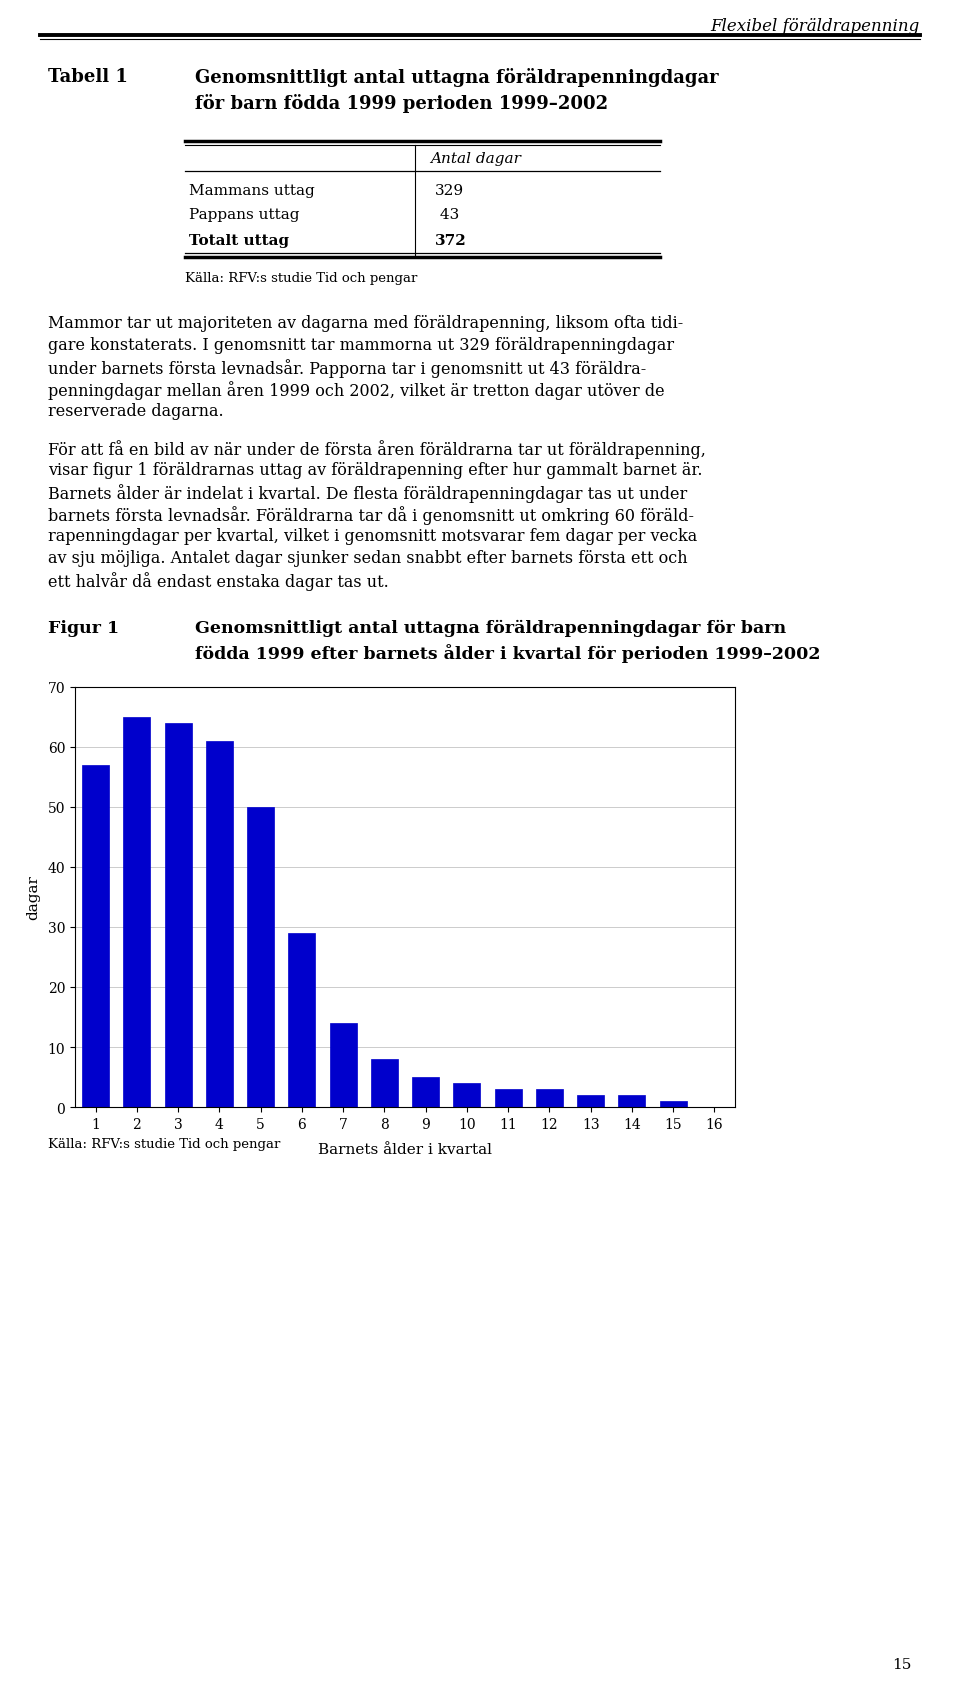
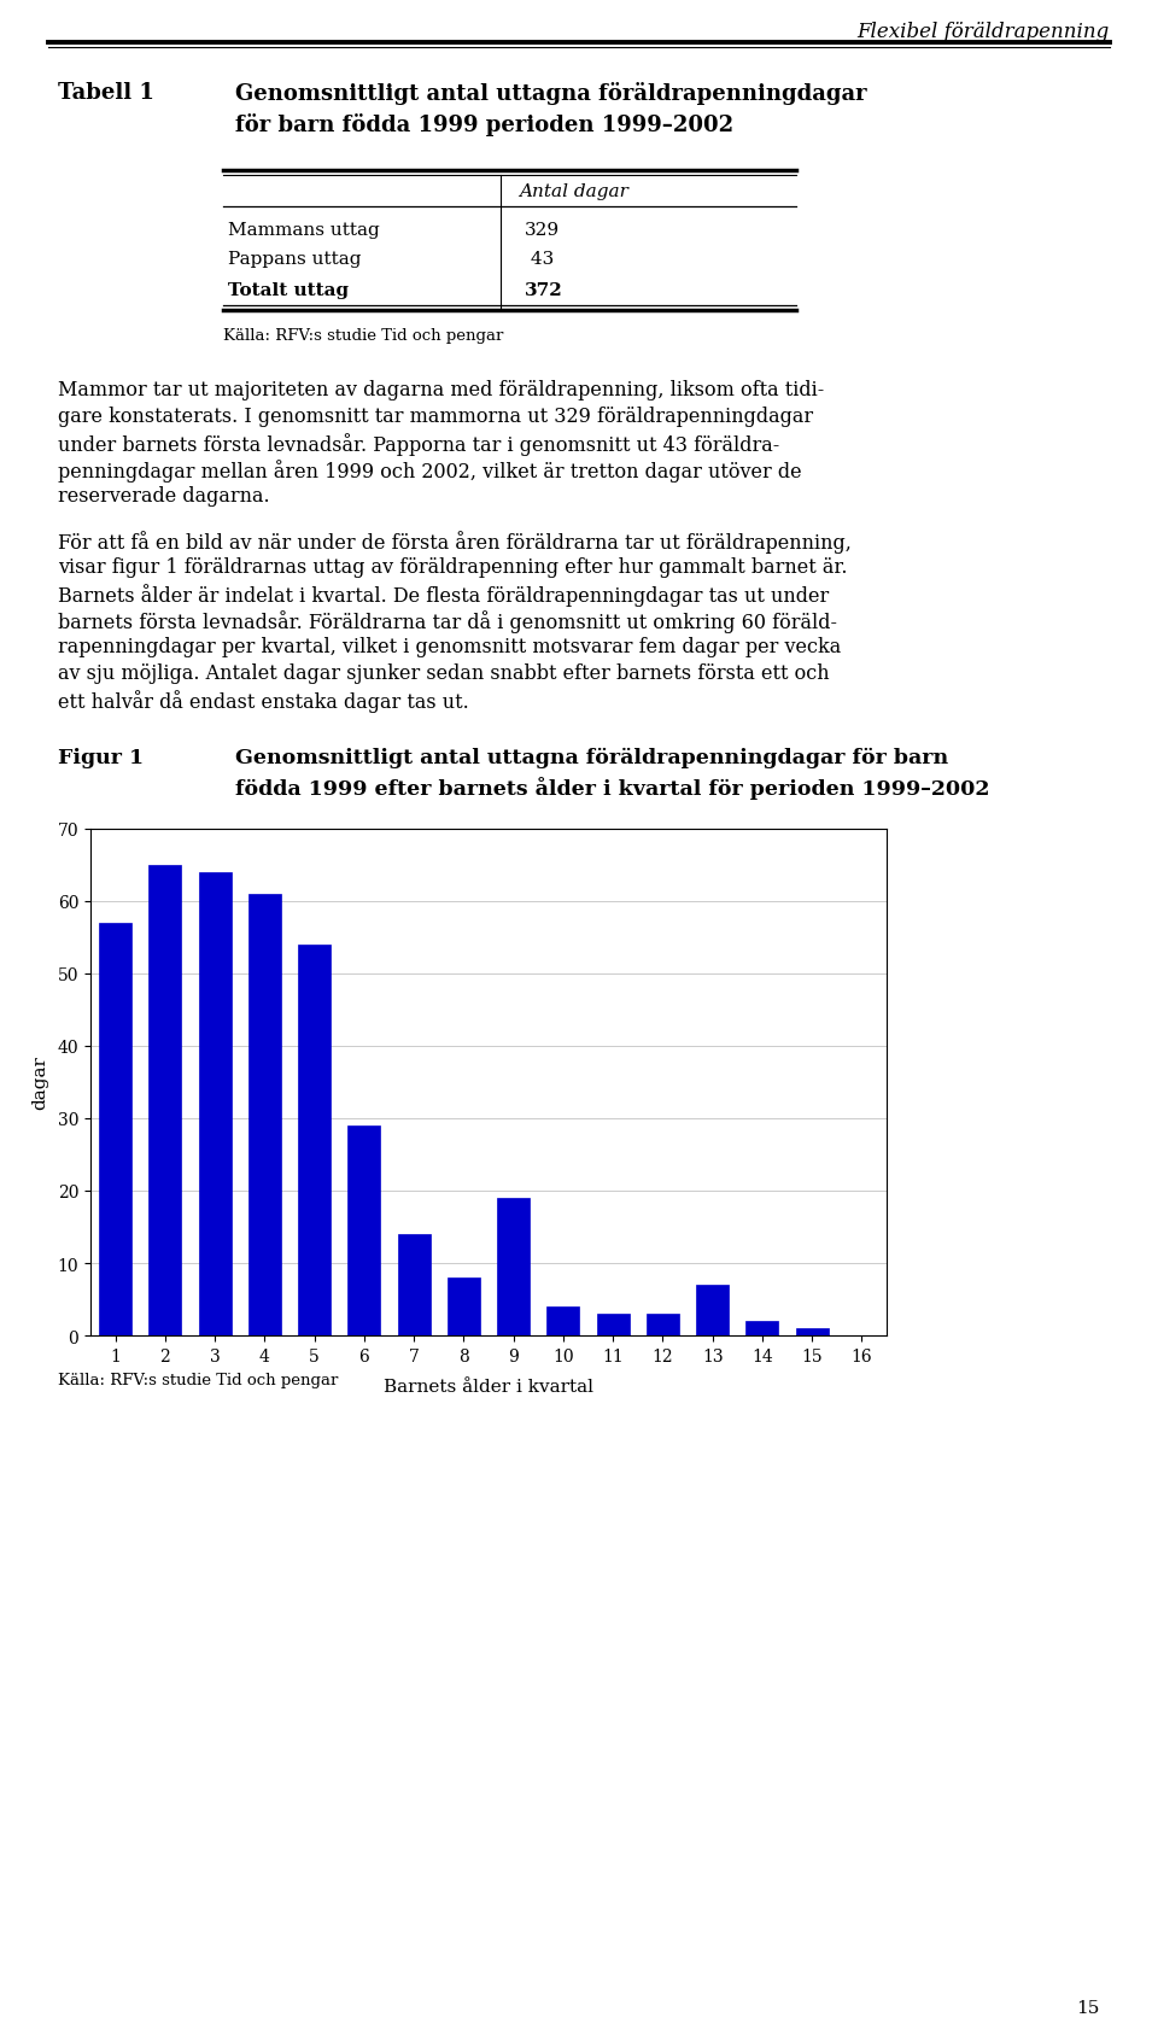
5: 50 -> 54
9: 5 -> 19
13: 2 -> 7
